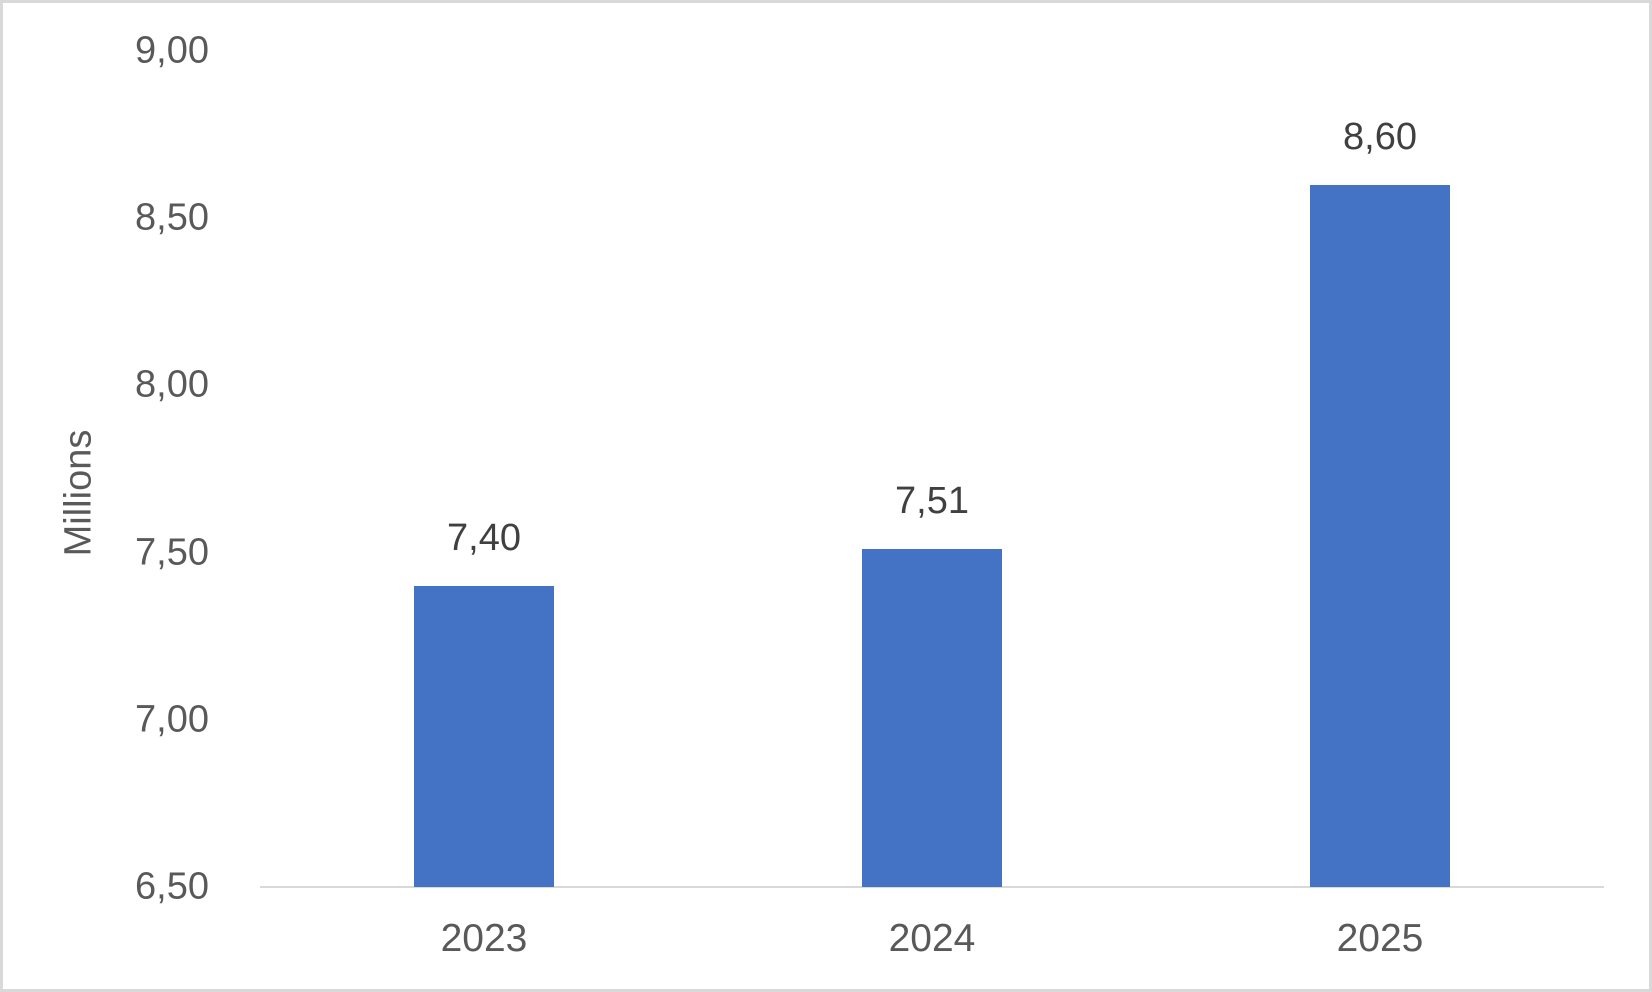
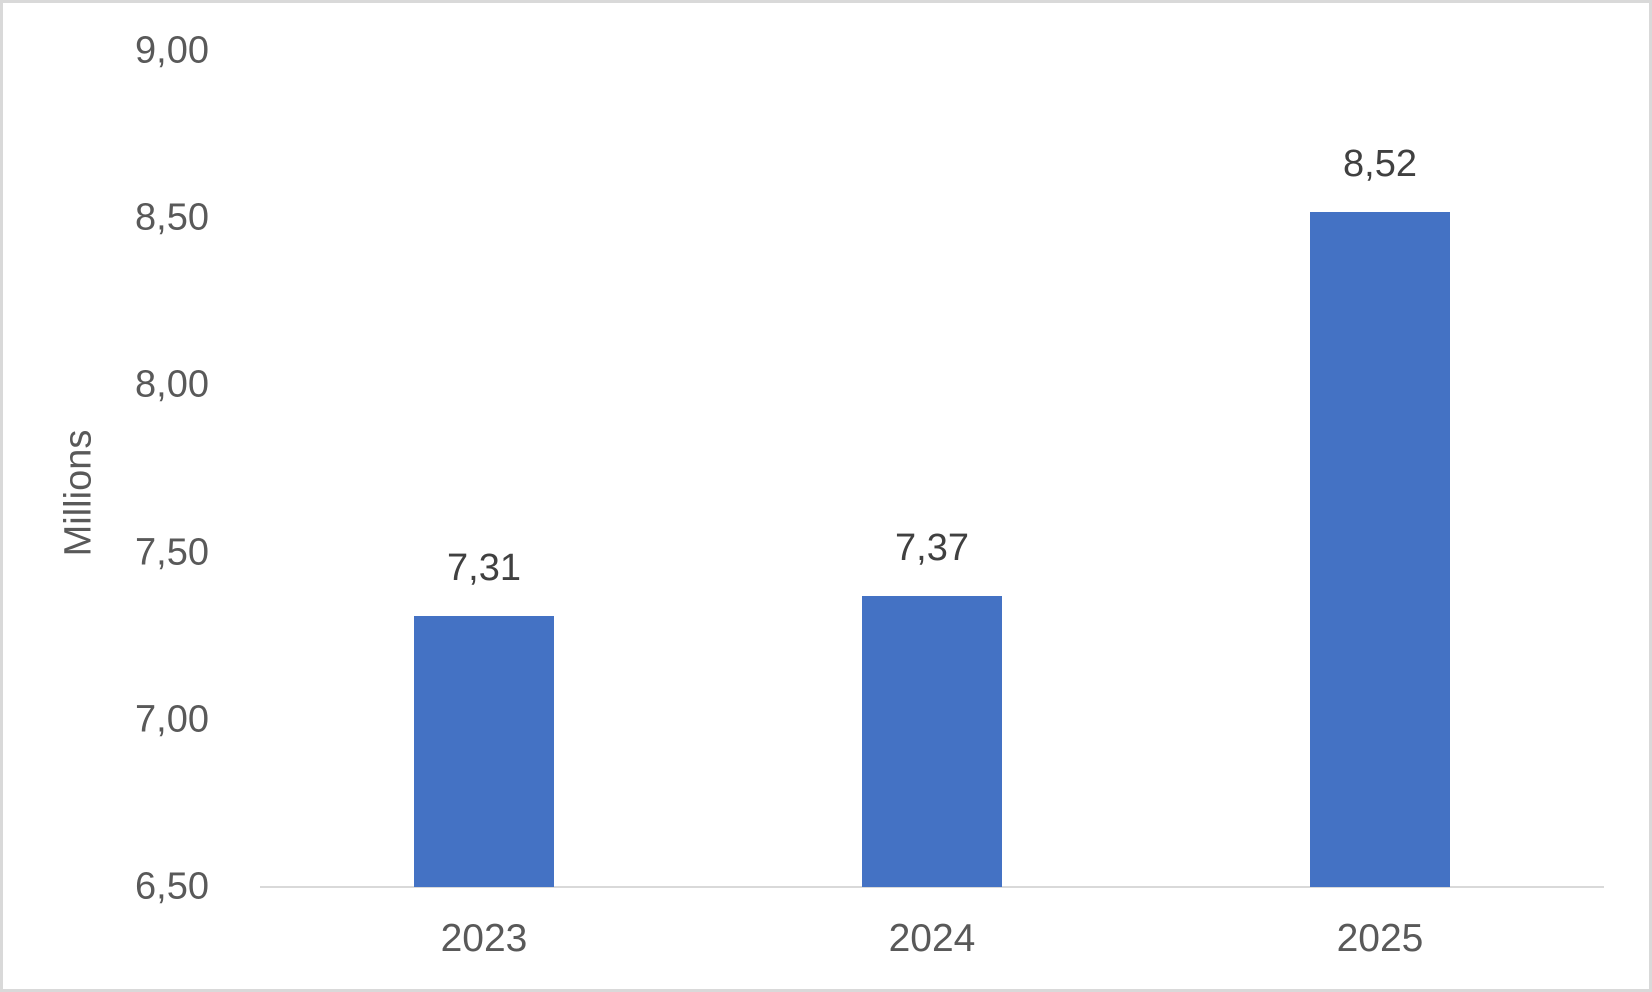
2023: 7,40 -> 7,31
2024: 7,51 -> 7,37
2025: 8,60 -> 8,52
